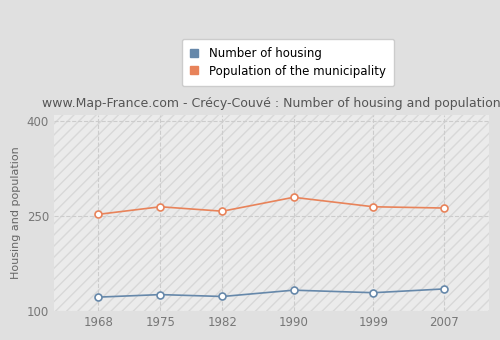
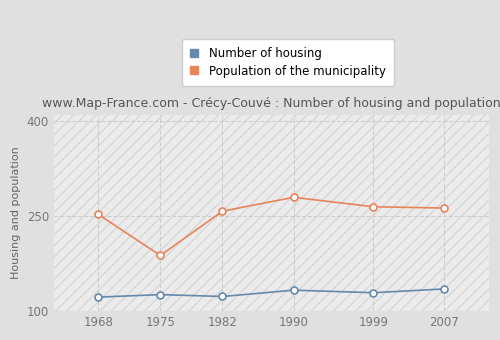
Population of the municipality/1975: 265 -> 188
